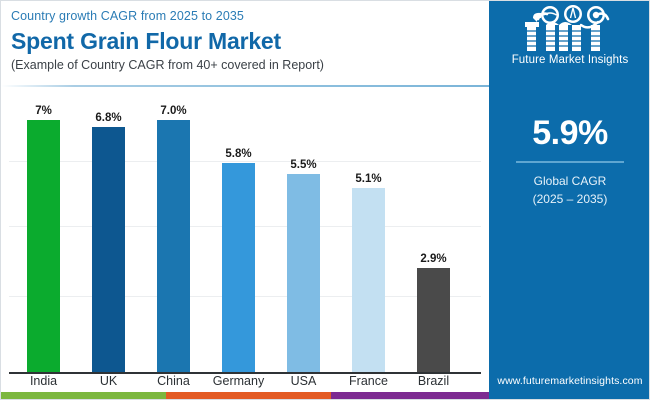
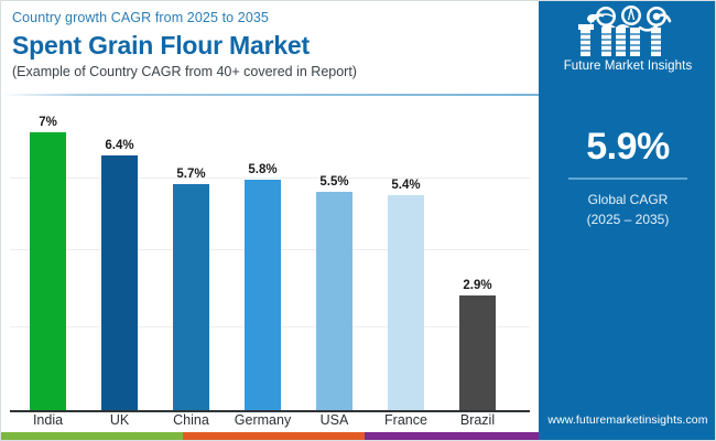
UK: 6.8% -> 6.4%
China: 7.0% -> 5.7%
France: 5.1% -> 5.4%
